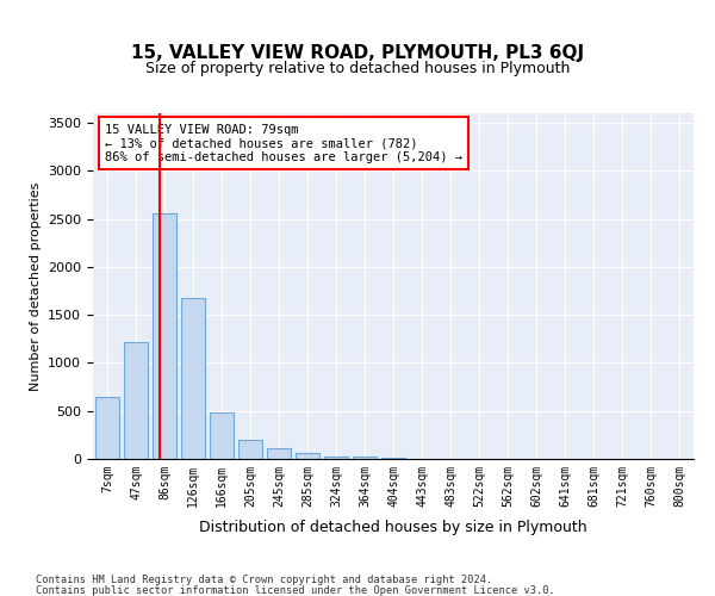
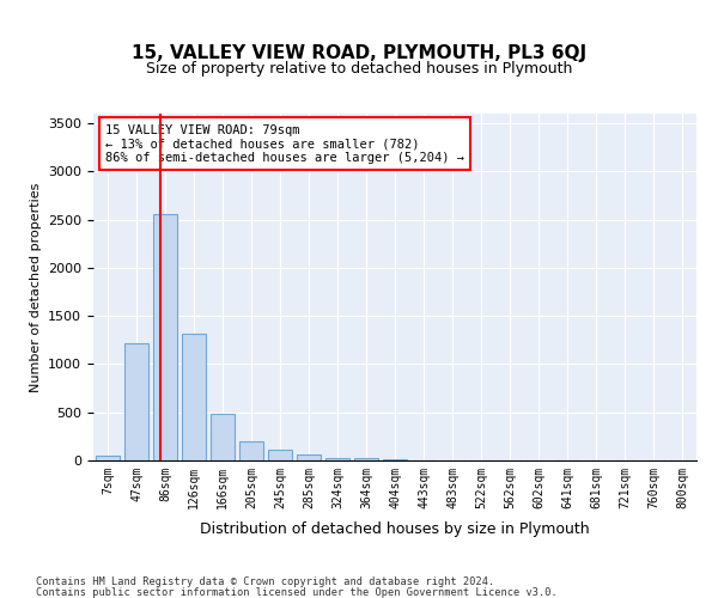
7sqm: 640 -> 50
126sqm: 1680 -> 1310
